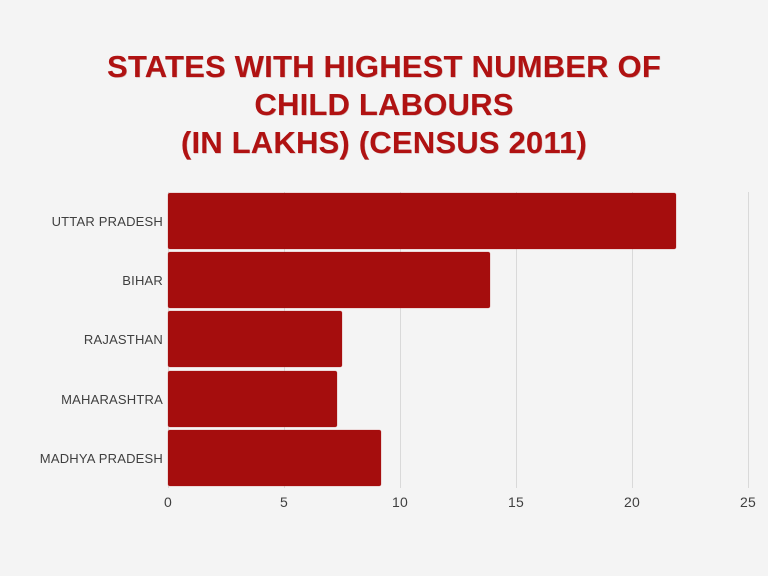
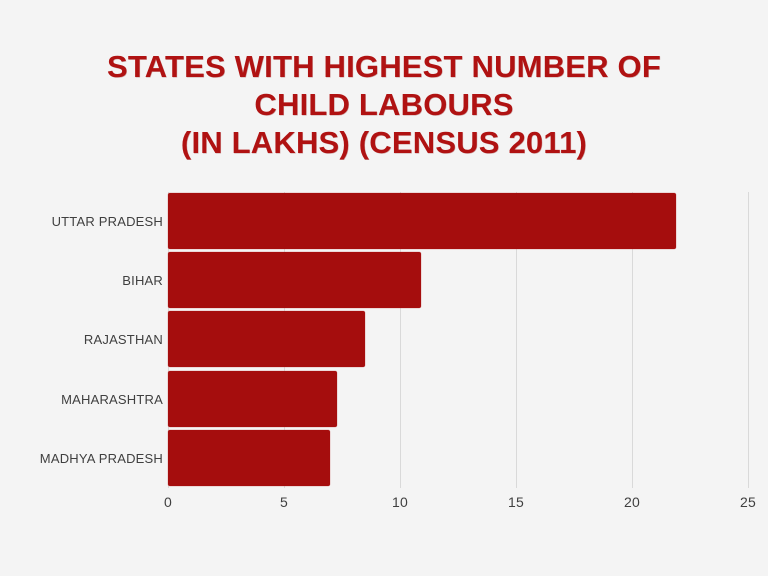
BIHAR: 13.9 -> 10.9
RAJASTHAN: 7.5 -> 8.5
MADHYA PRADESH: 9.2 -> 7.0
